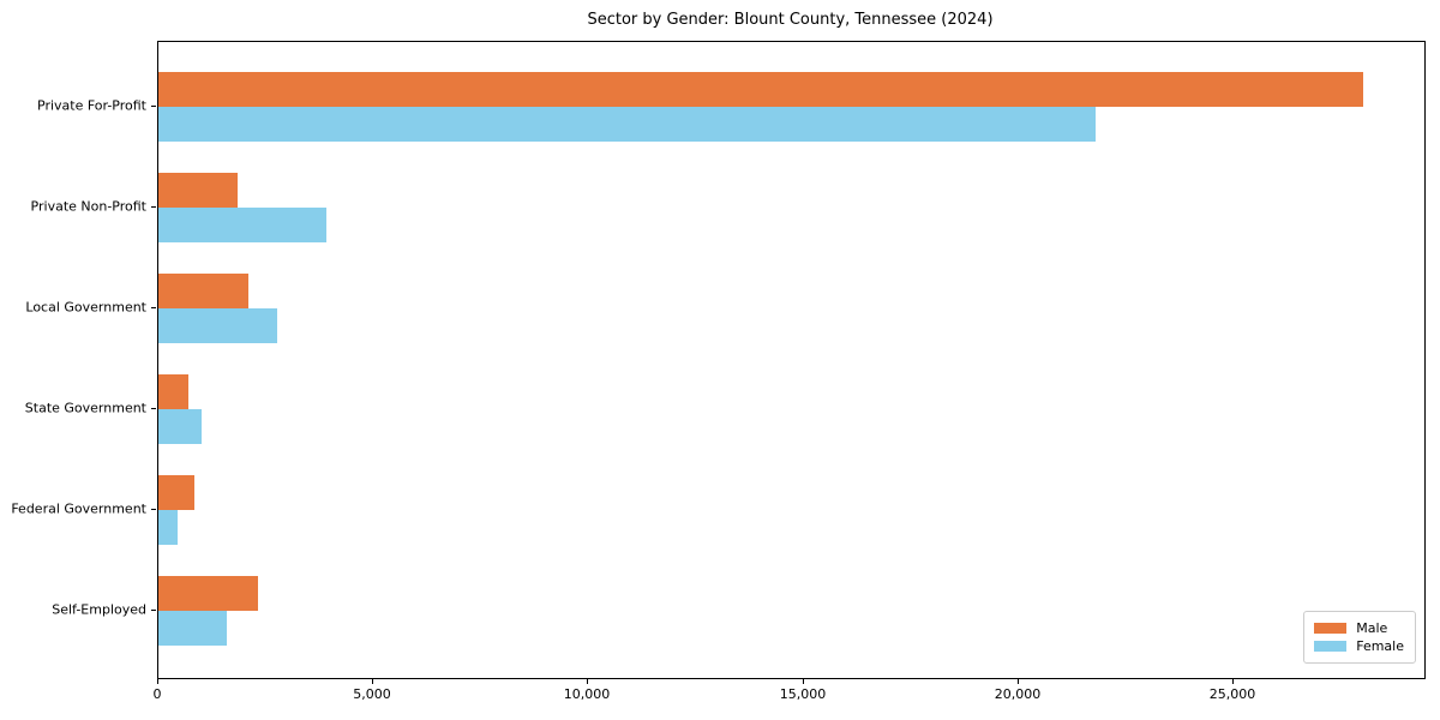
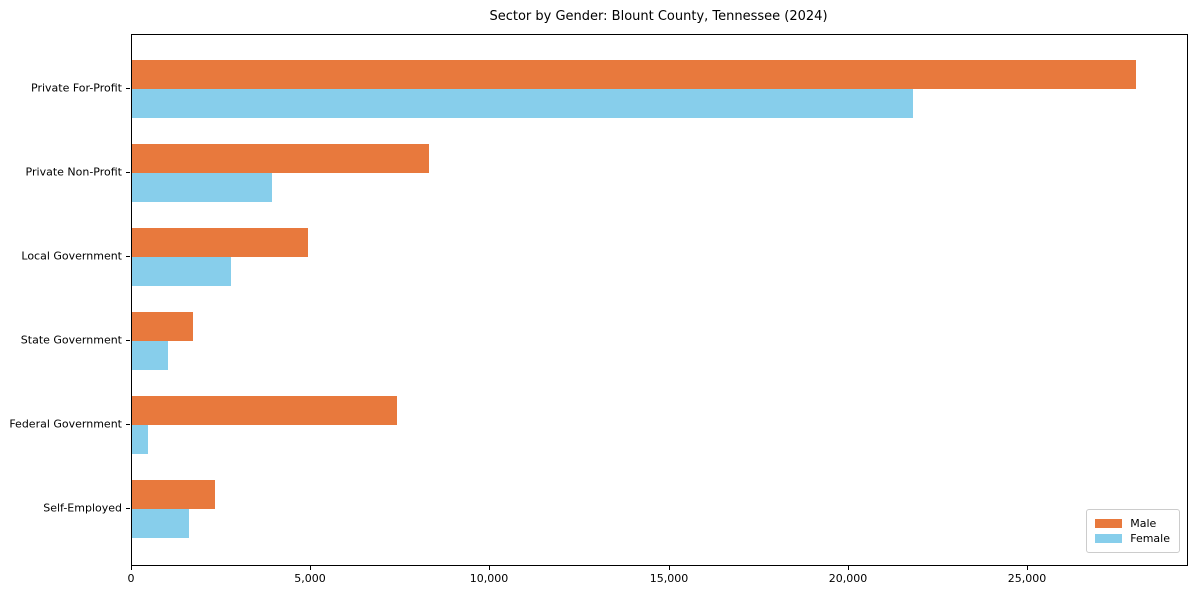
Male/Private Non-Profit: 1800 -> 8300
Male/Local Government: 2100 -> 4900
Male/State Government: 700 -> 1700
Male/Federal Government: 800 -> 7400
